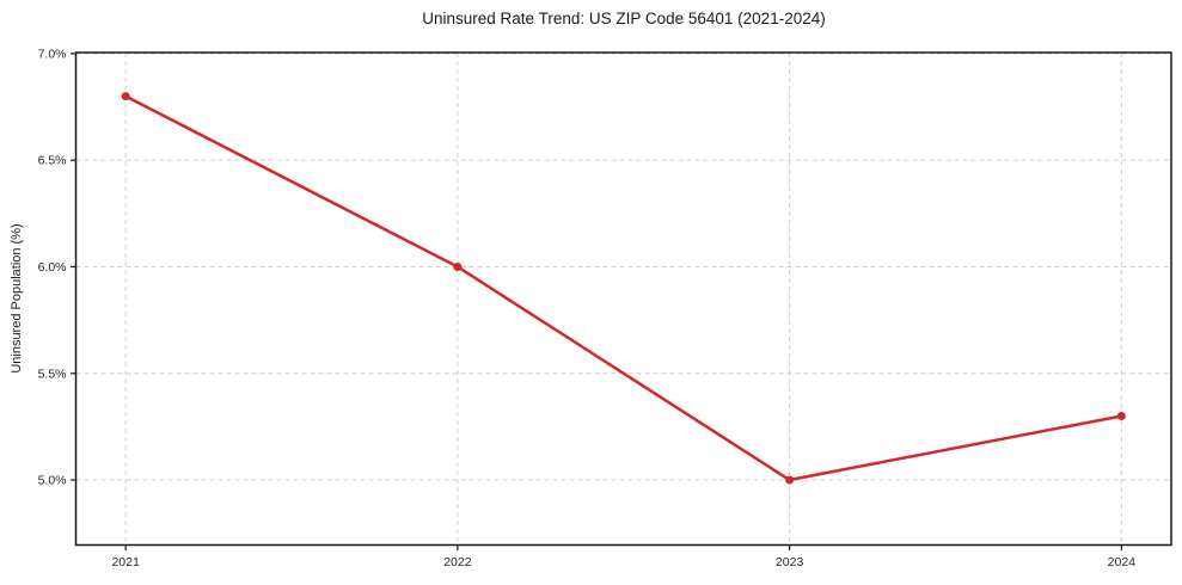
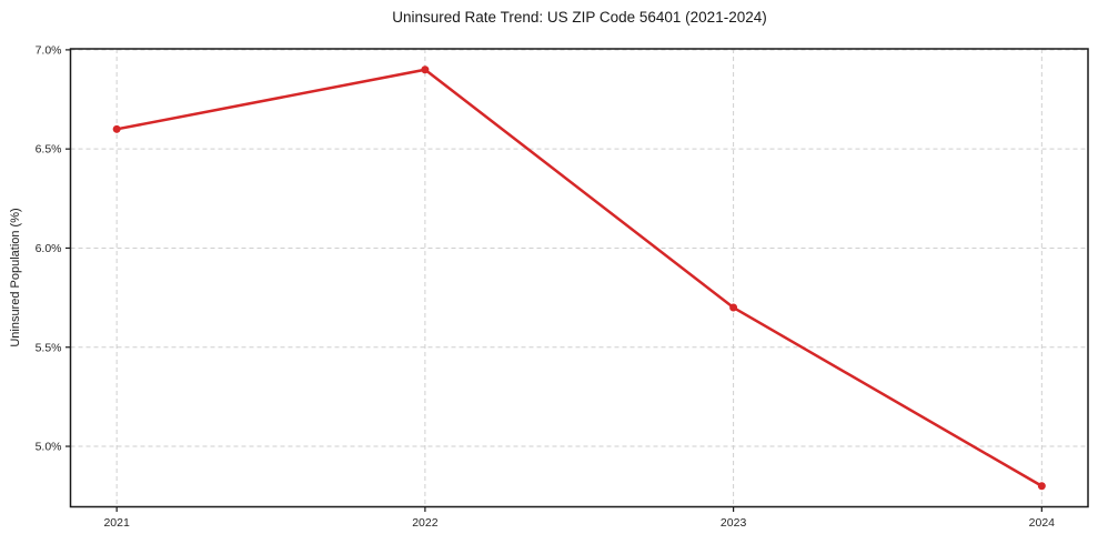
2021: 6.8% -> 6.6%
2022: 6.0% -> 6.9%
2023: 5.0% -> 5.7%
2024: 5.3% -> 4.8%
